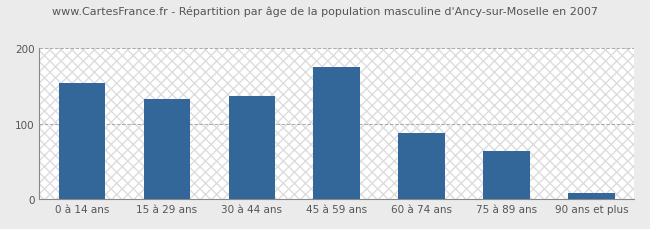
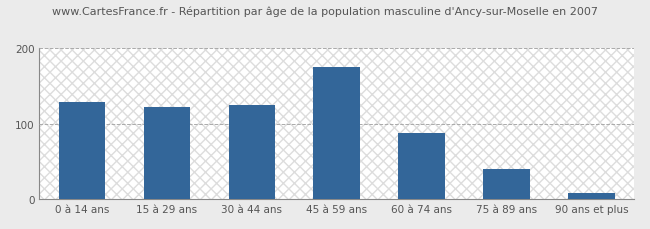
0 à 14 ans: 154 -> 128
15 à 29 ans: 132 -> 122
30 à 44 ans: 136 -> 125
75 à 89 ans: 64 -> 40
